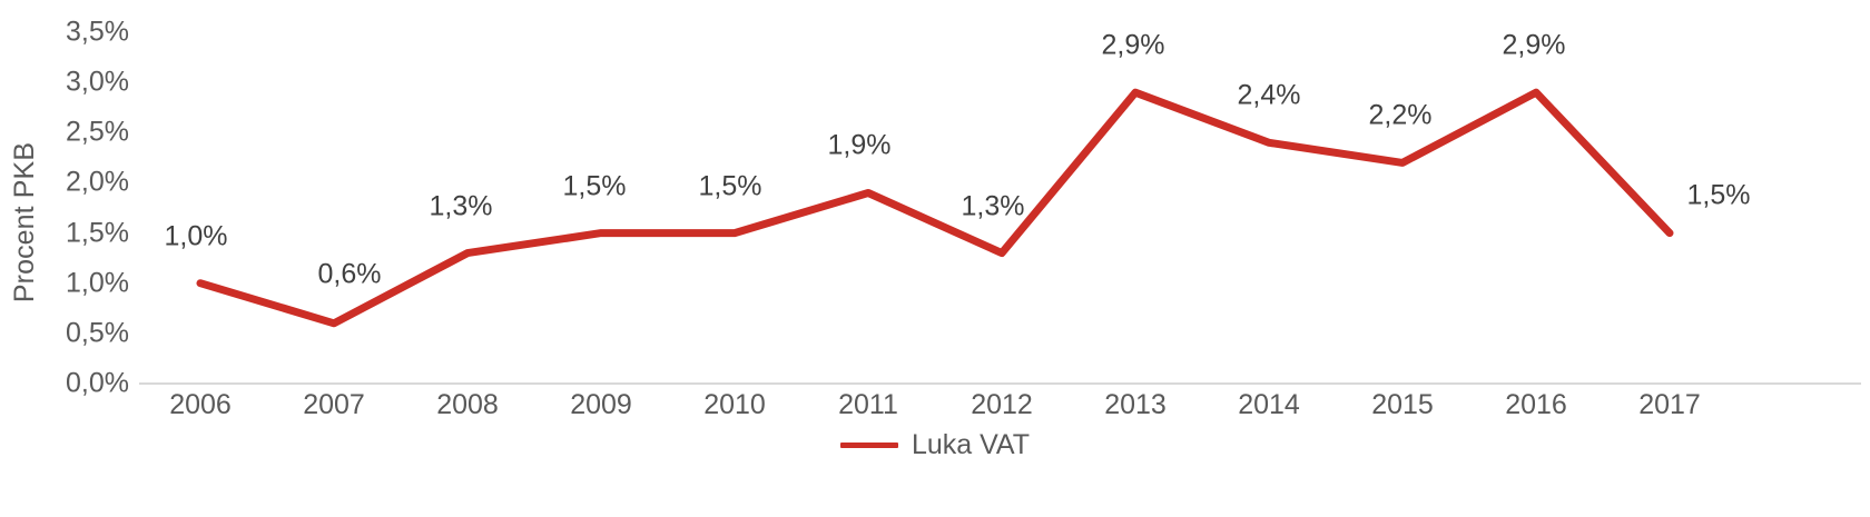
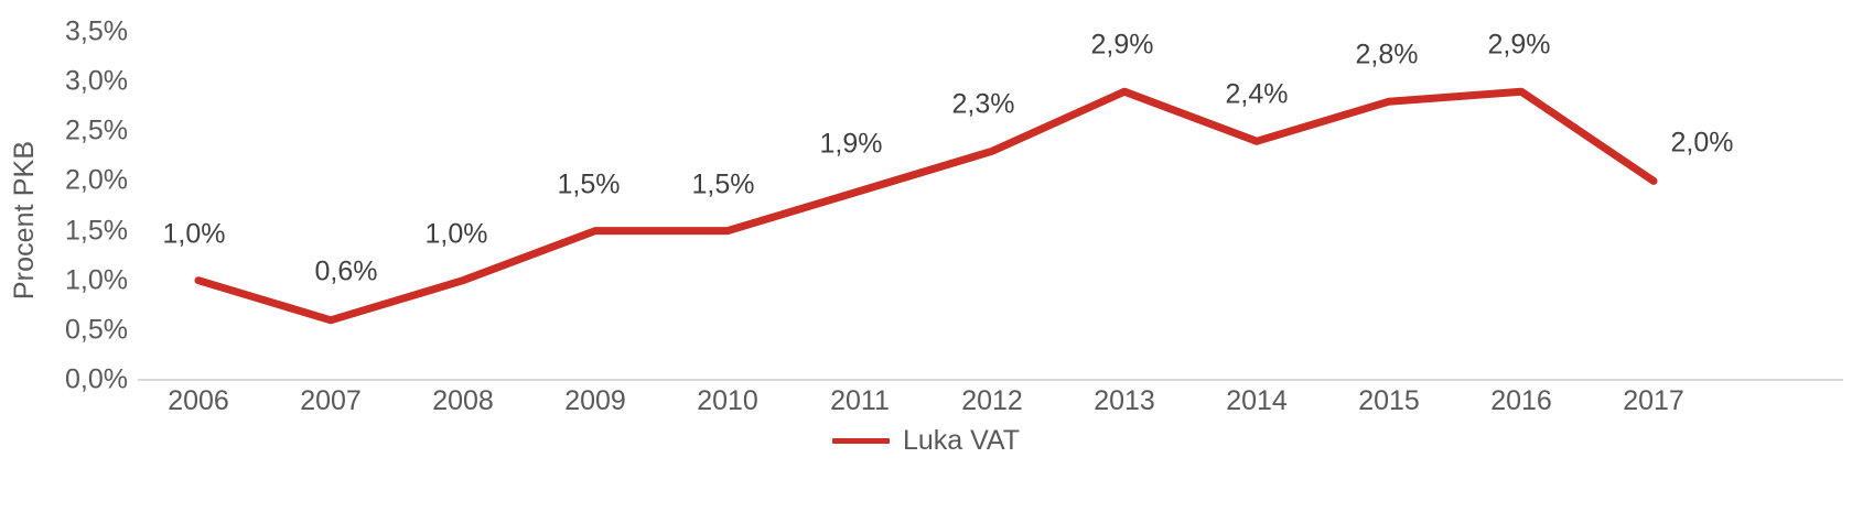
2008: 1,3% -> 1,0%
2012: 1,3% -> 2,3%
2015: 2,2% -> 2,8%
2017: 1,5% -> 2,0%
